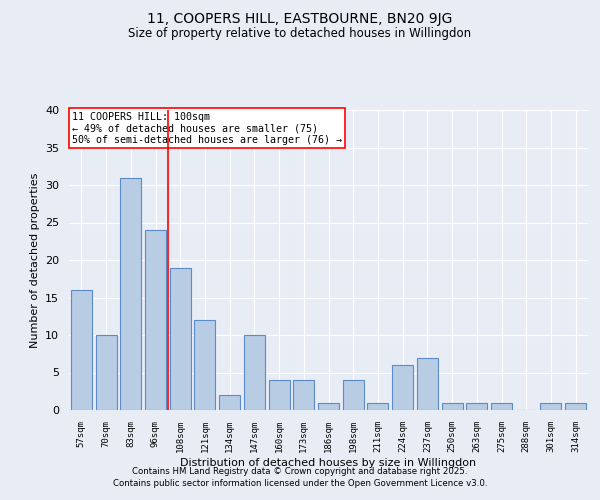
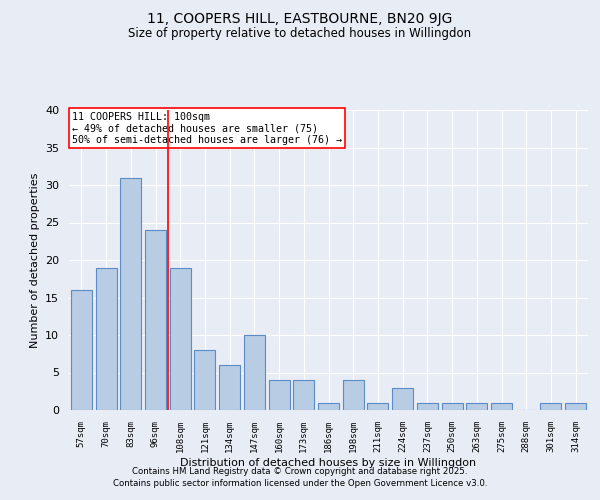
70sqm: 10 -> 19
121sqm: 12 -> 8
134sqm: 2 -> 6
224sqm: 6 -> 3
237sqm: 7 -> 1
